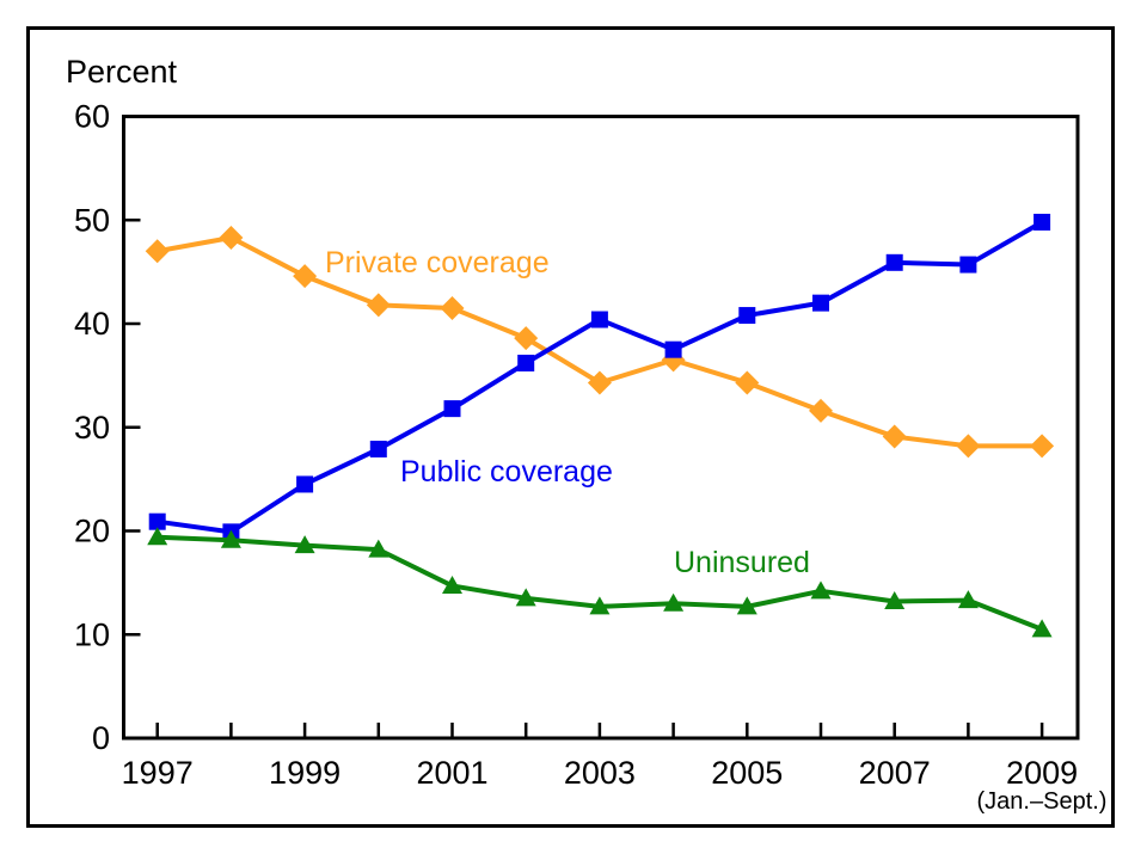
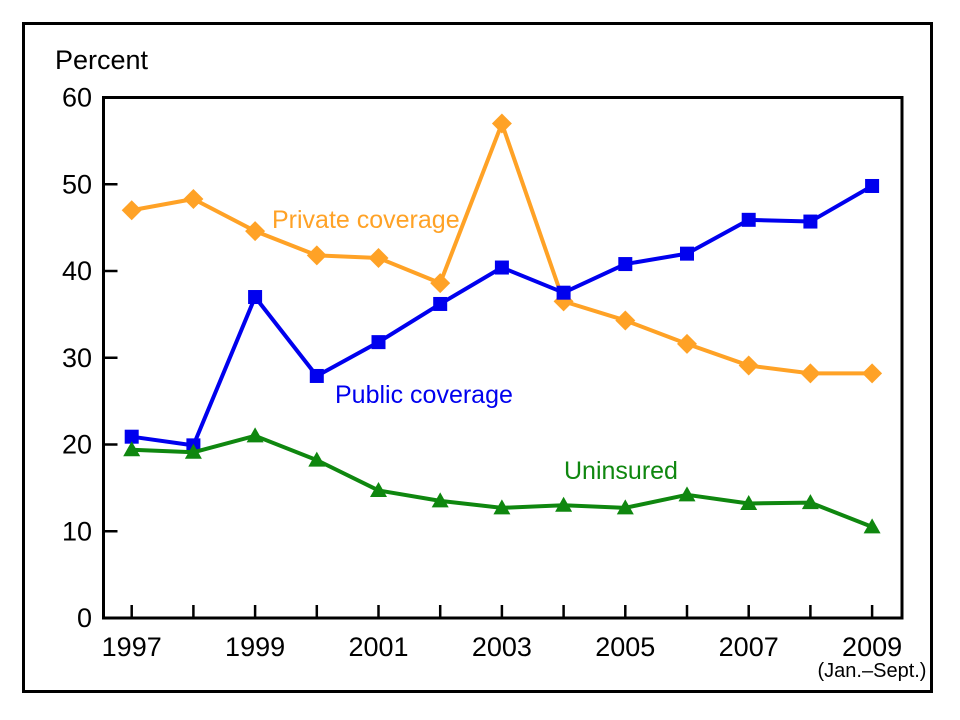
Public coverage/1999: 24 -> 37
Uninsured/1999: 19 -> 21
Private coverage/2003: 34 -> 57
